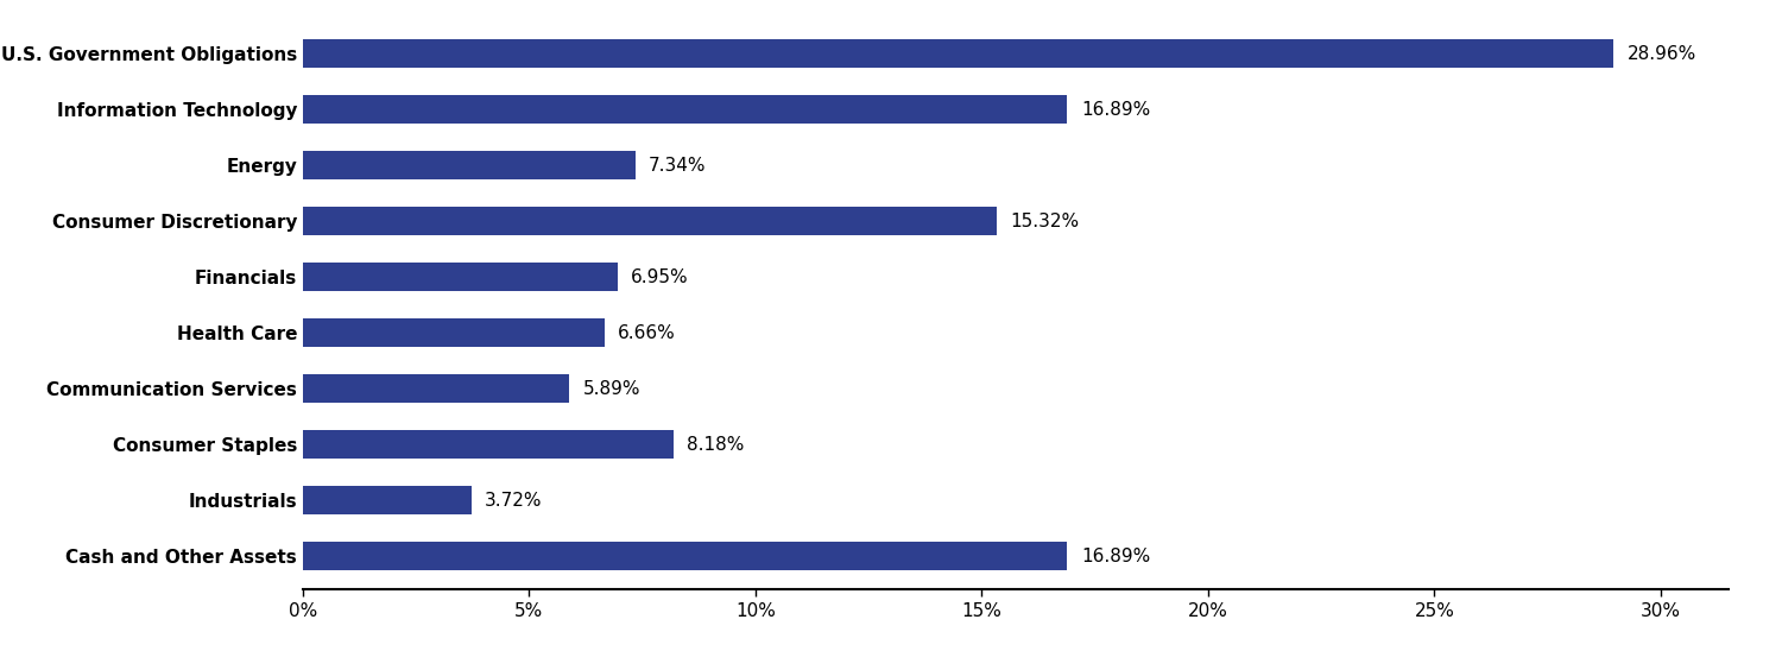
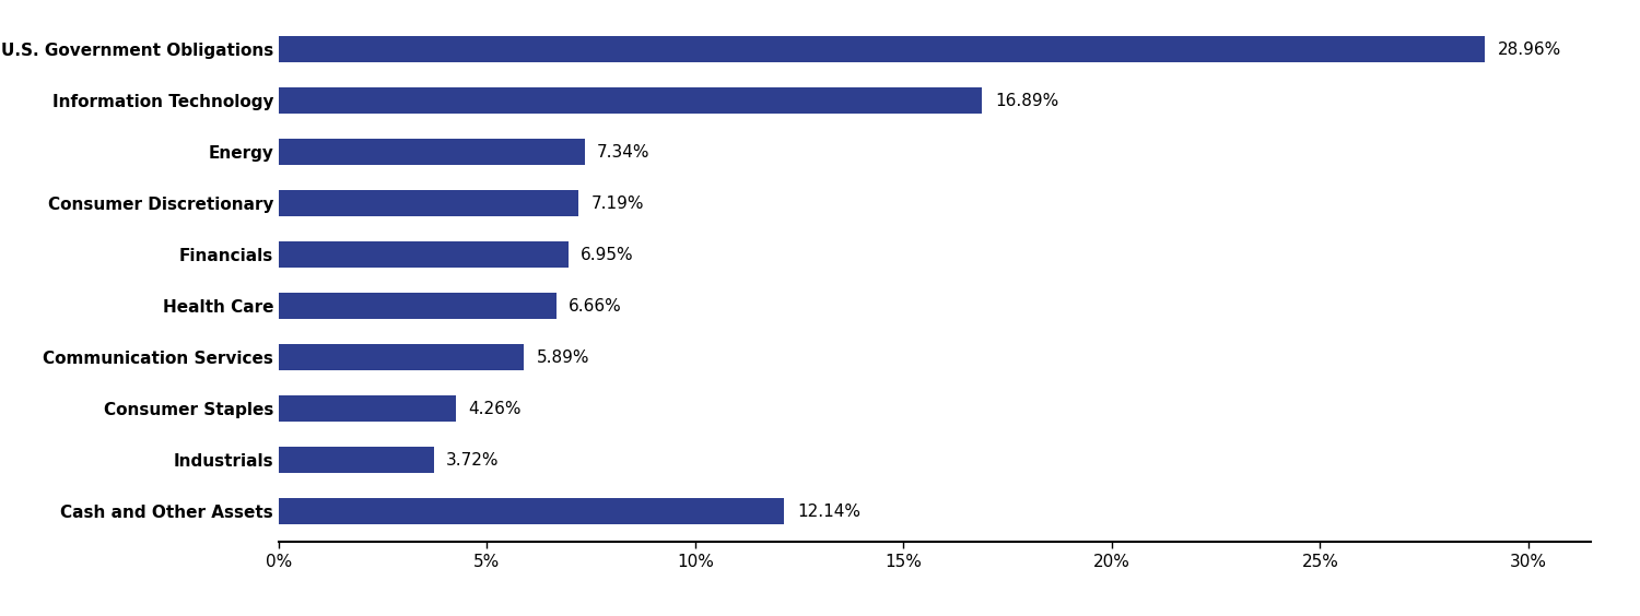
Consumer Discretionary: 15.32% -> 7.19%
Consumer Staples: 8.18% -> 4.26%
Cash and Other Assets: 16.89% -> 12.14%
